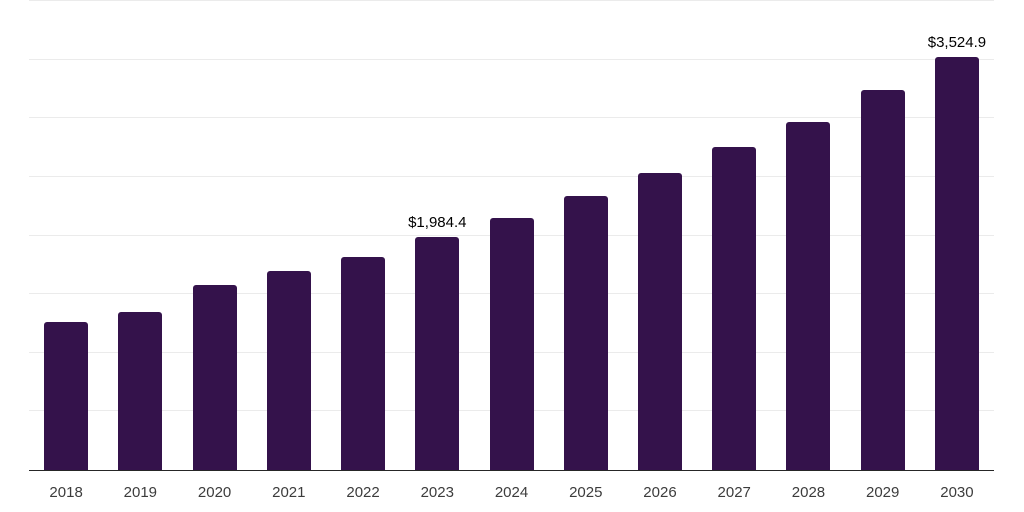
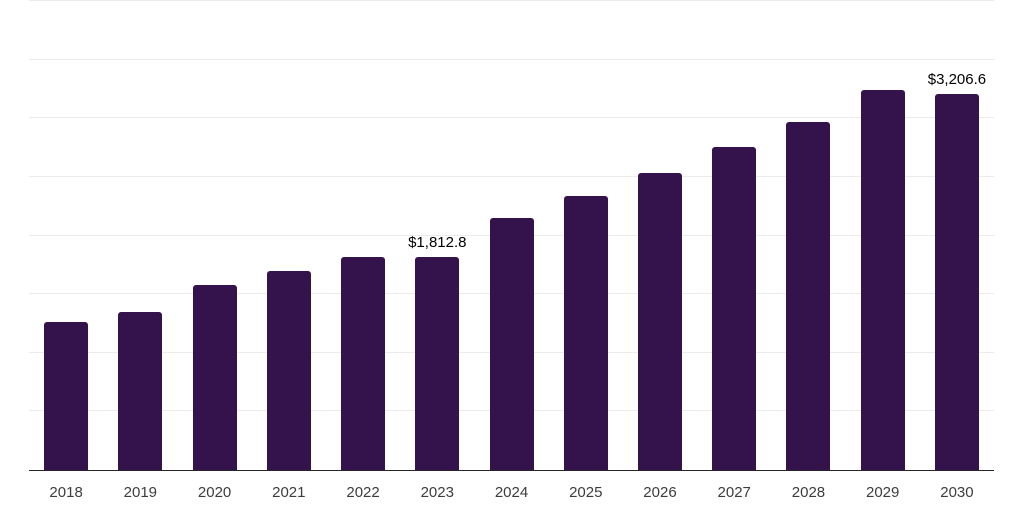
2023: $1,984.4 -> $1,812.8
2030: $3,524.9 -> $3,206.6
